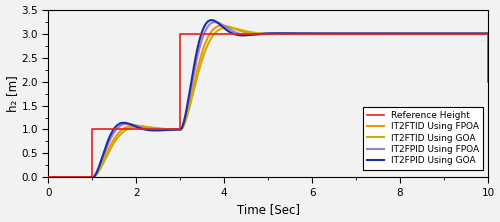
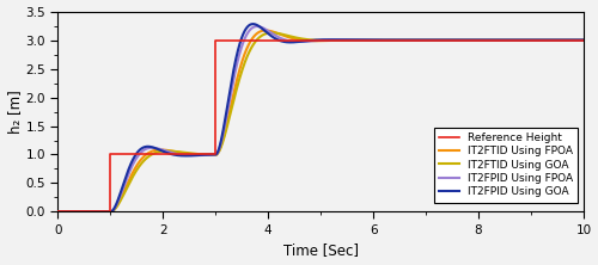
Reference Height/10: 2 -> 3
